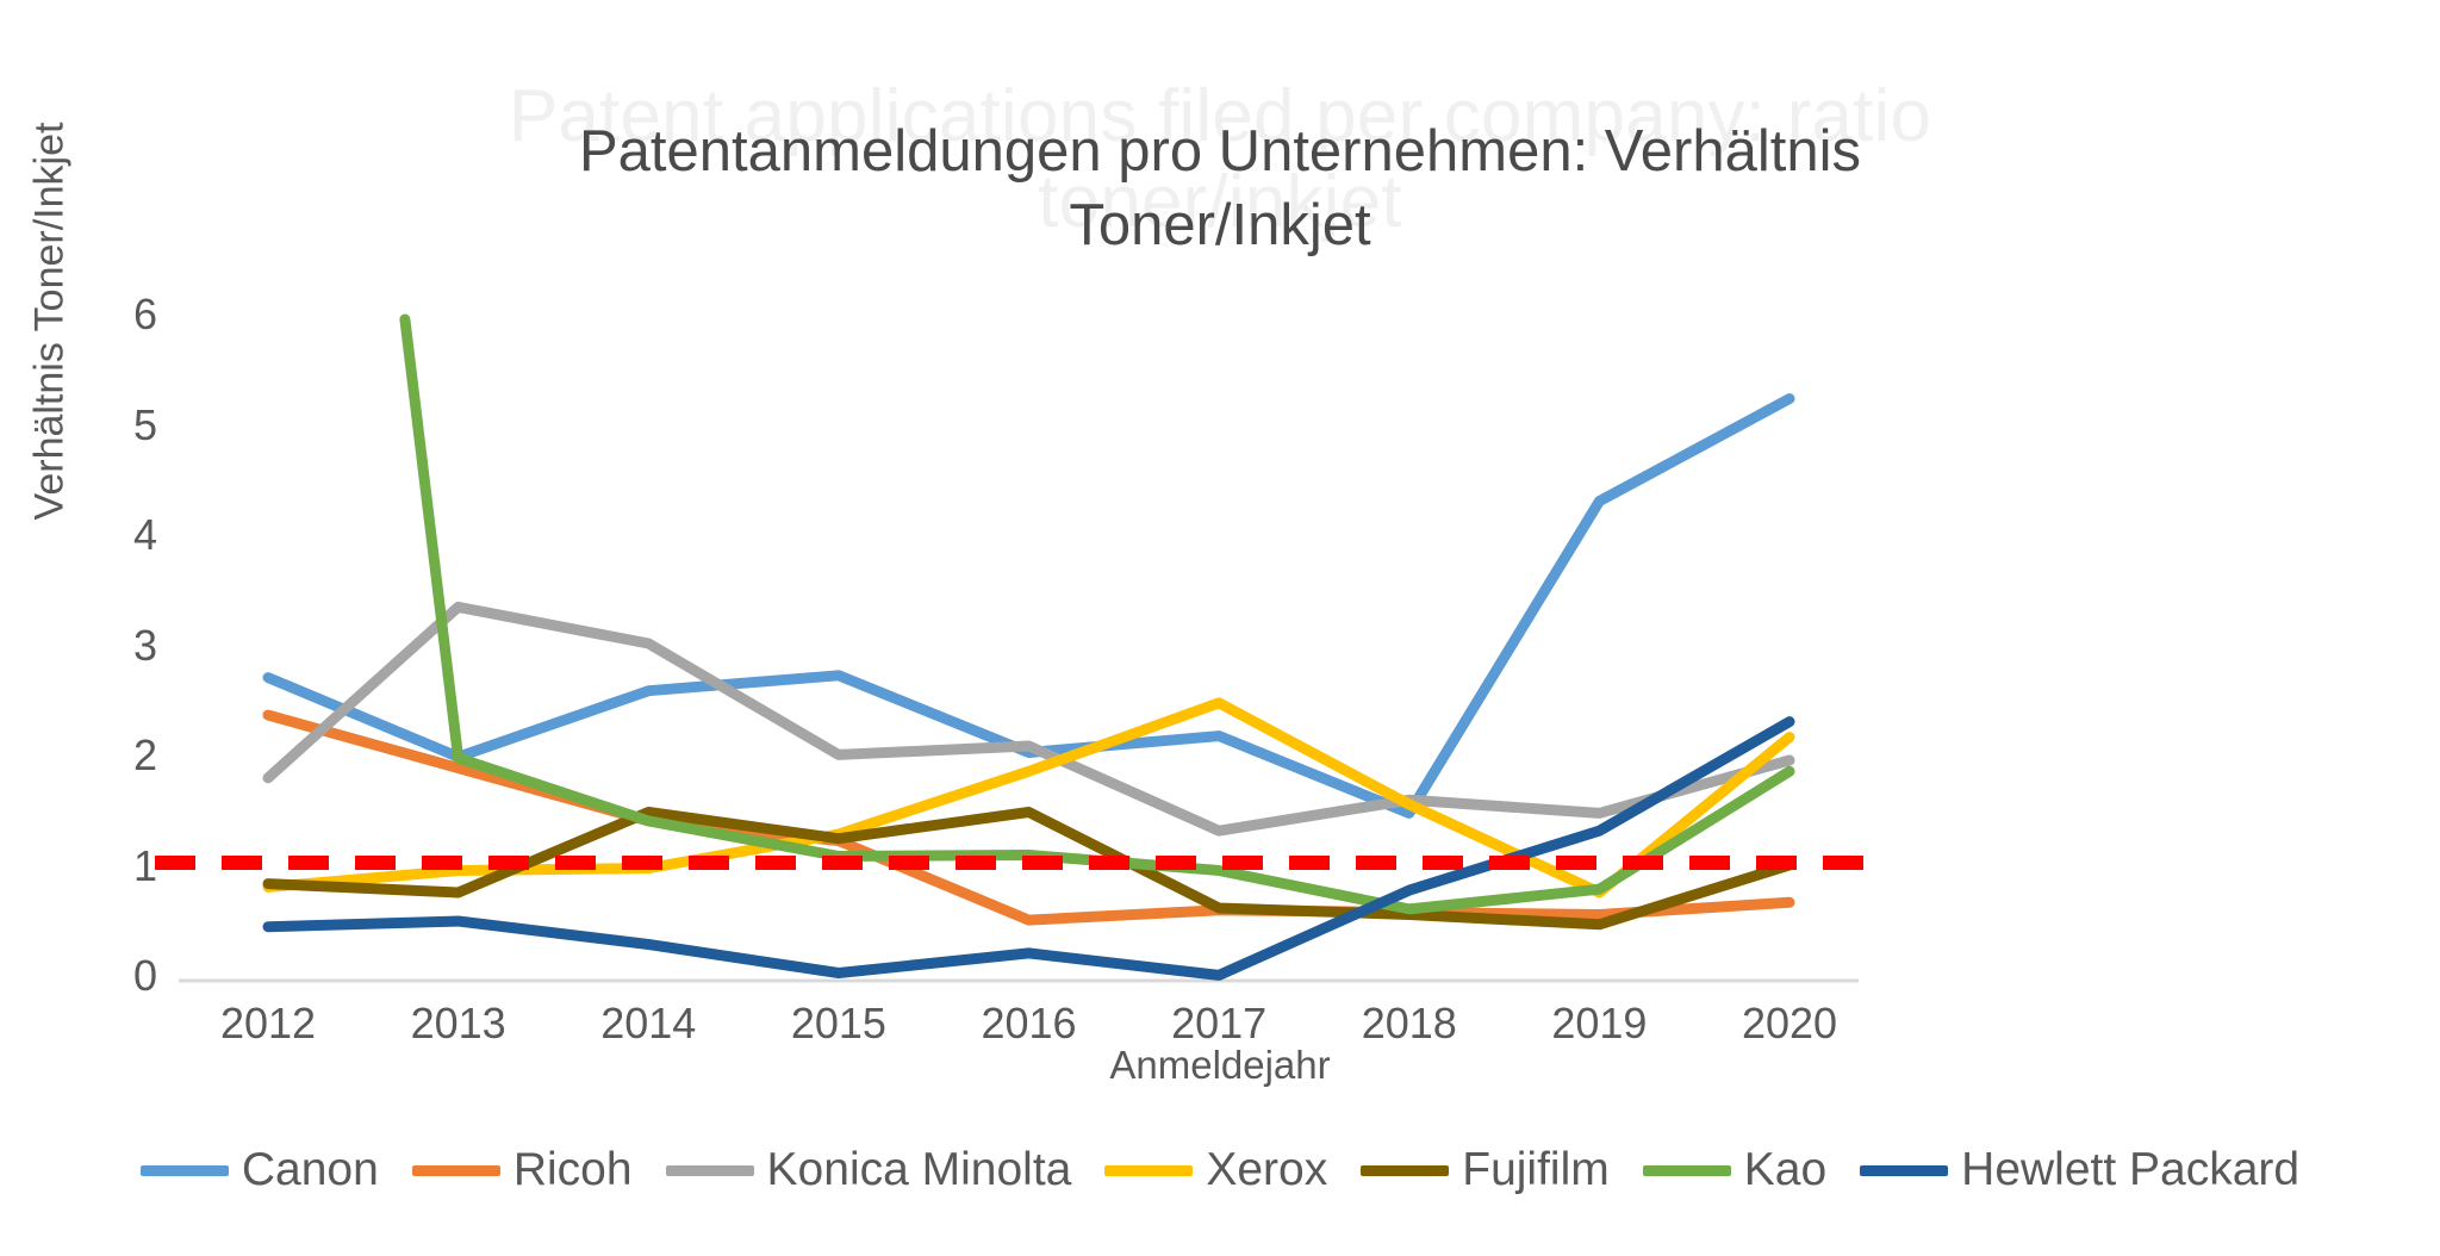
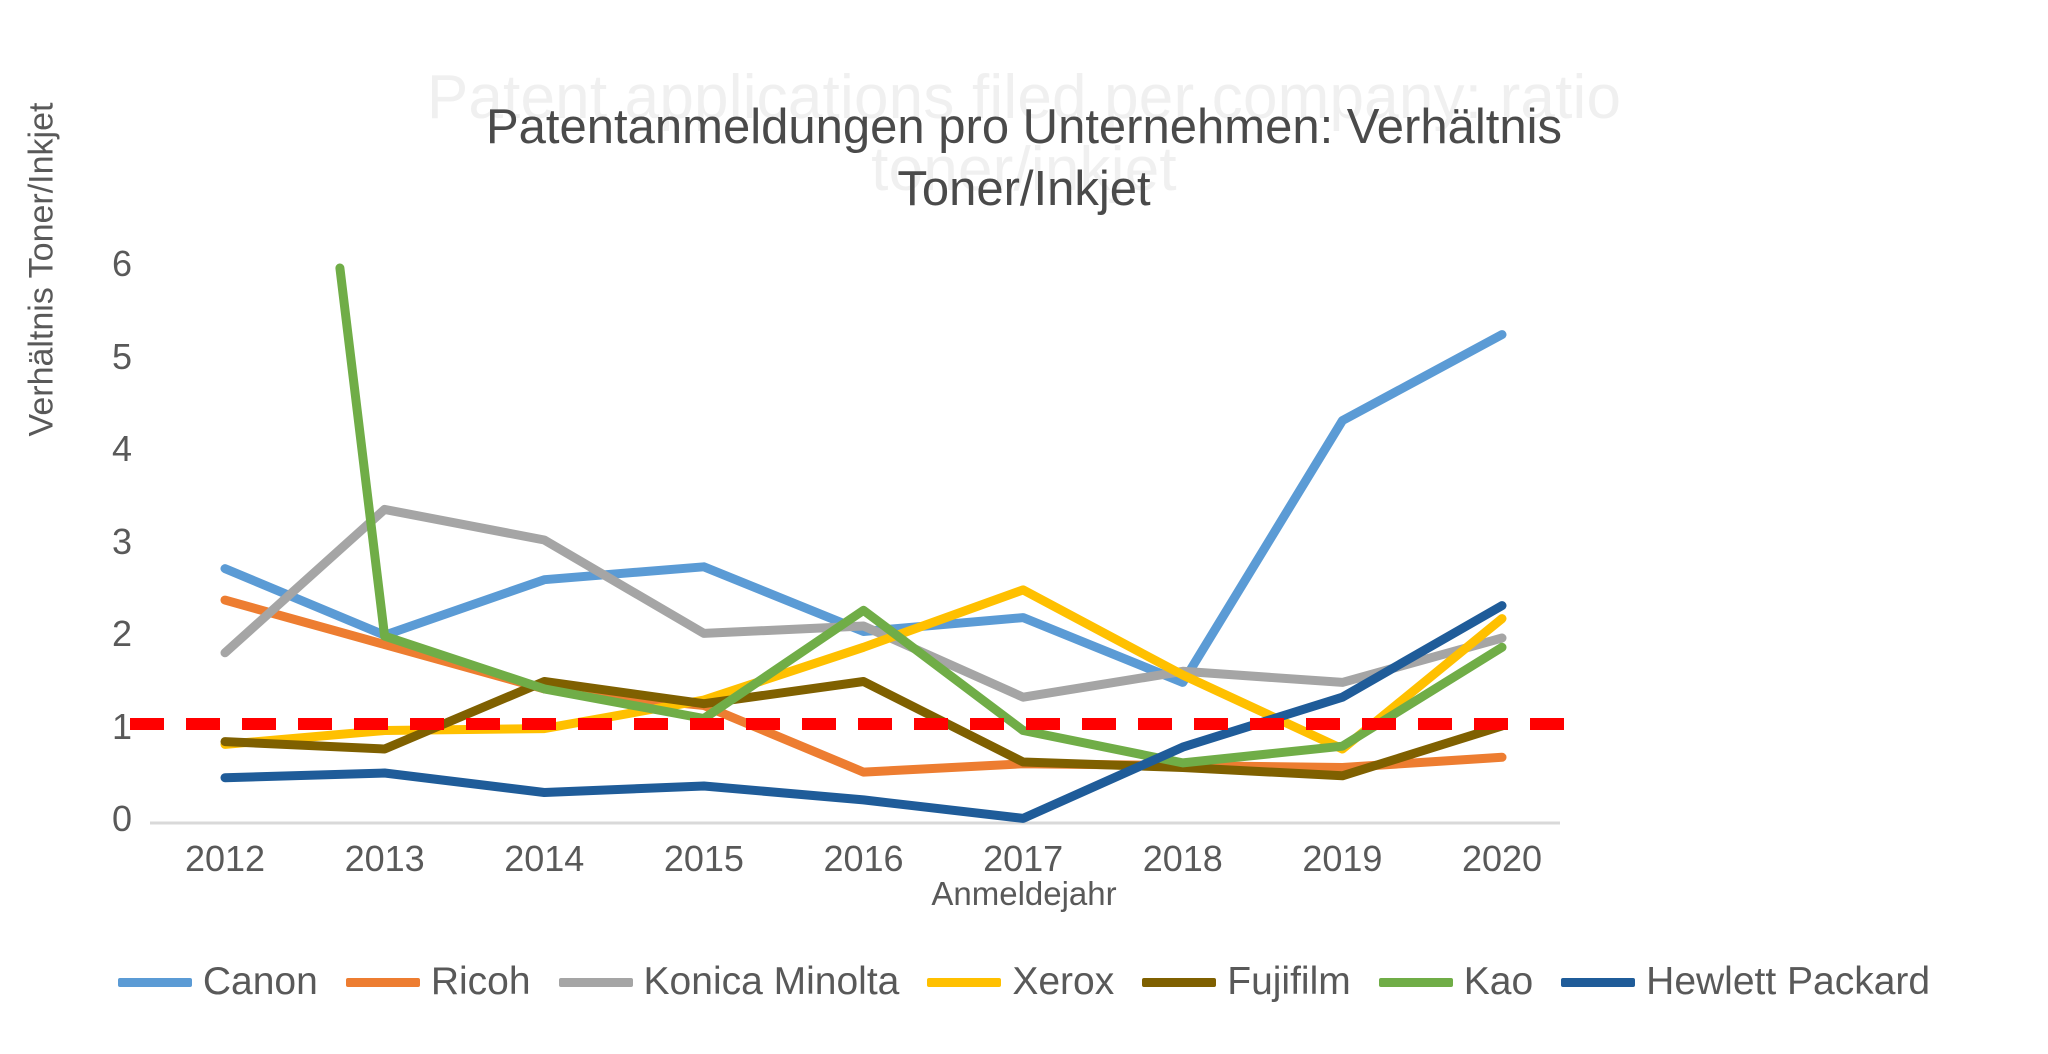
Hewlett Packard/2015: 0.1 -> 0.4
Kao/2016: 1.1 -> 2.3
